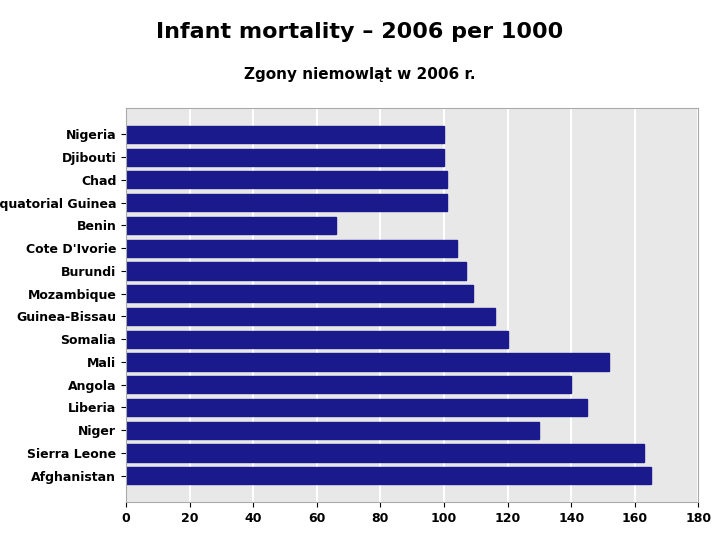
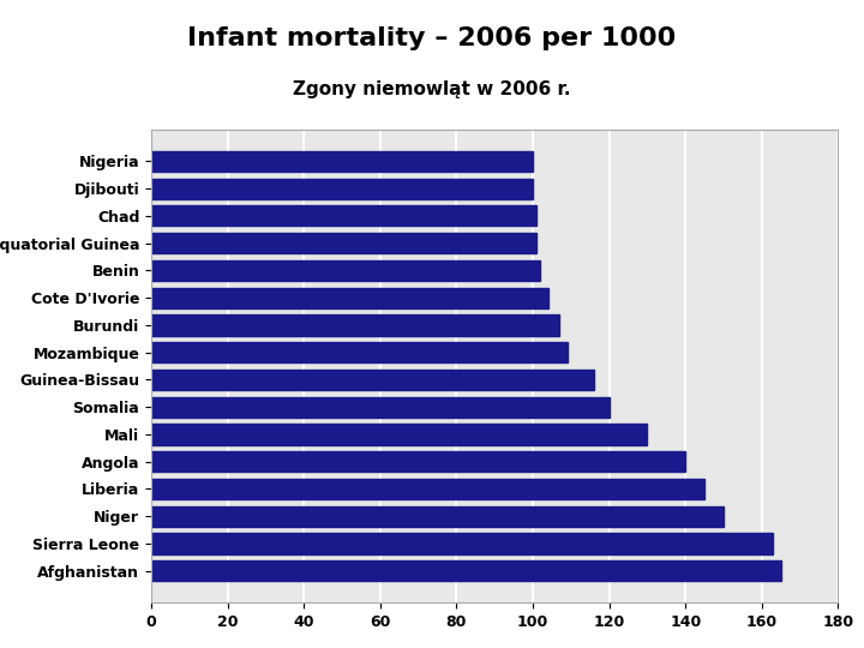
Benin: 66 -> 102
Mali: 152 -> 130
Niger: 130 -> 150
